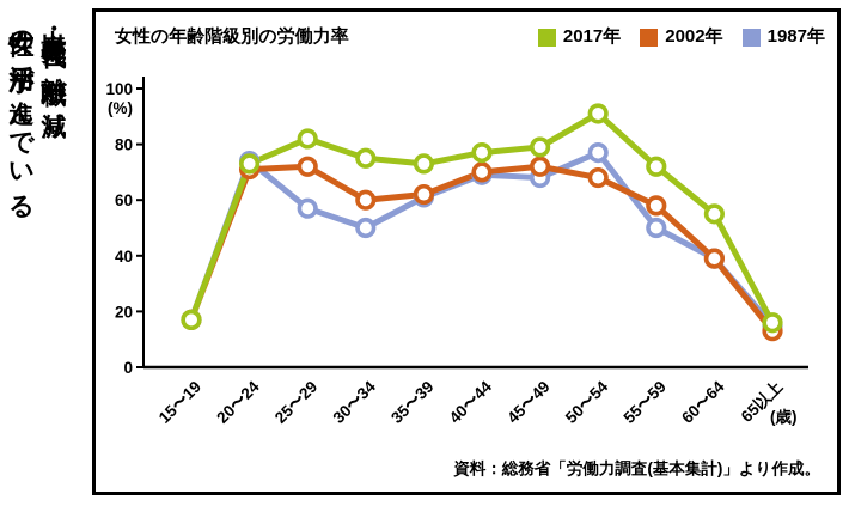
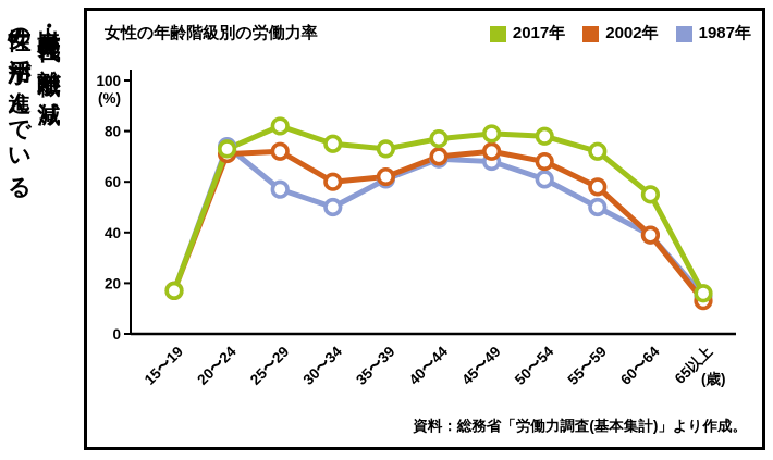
2017年/50〜54: 91 -> 78
1987年/50〜54: 77 -> 61
